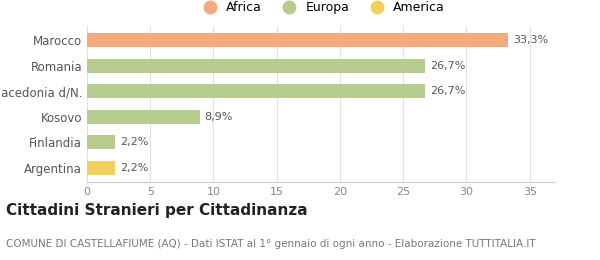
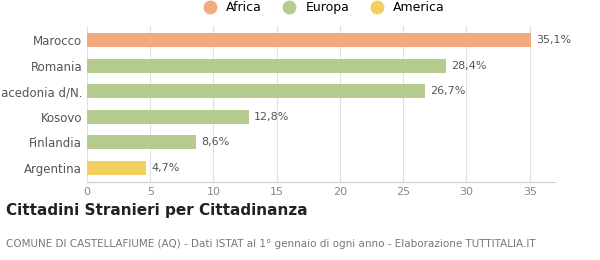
Marocco: 33,3% -> 35,1%
Romania: 26,7% -> 28,4%
Kosovo: 8,9% -> 12,8%
Finlandia: 2,2% -> 8,6%
Argentina: 2,2% -> 4,7%
